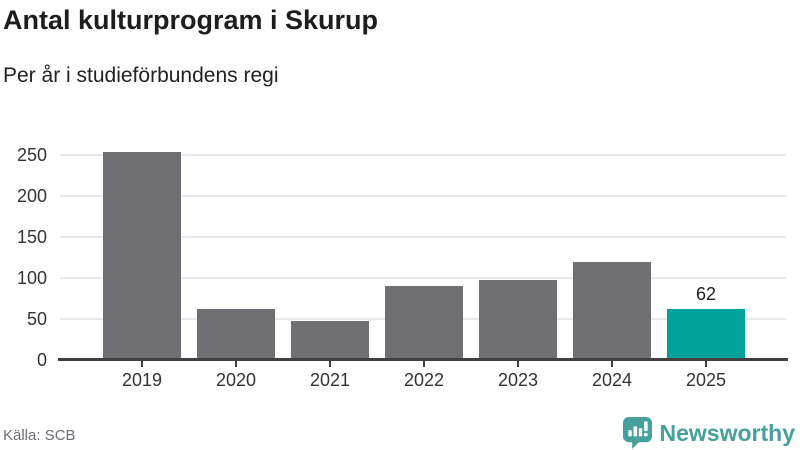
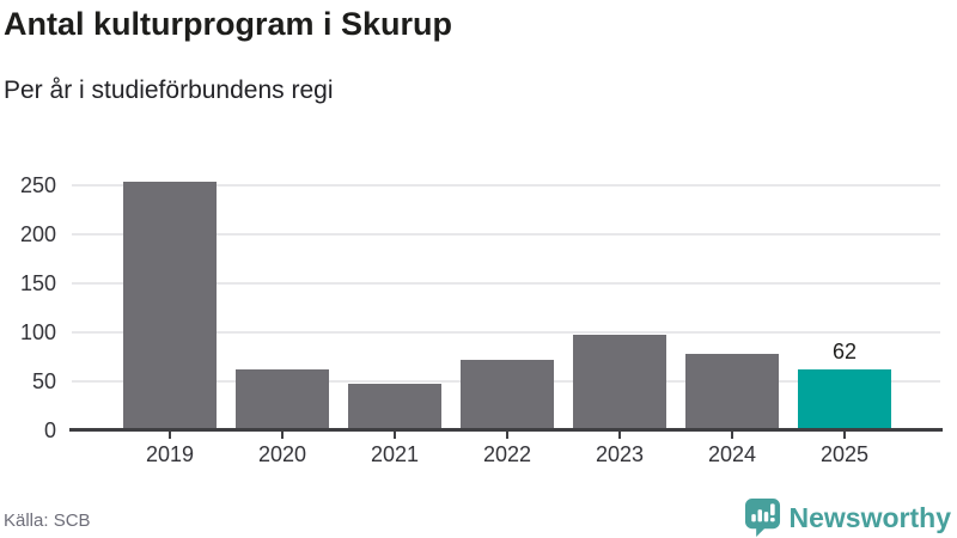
2022: 90 -> 70
2024: 120 -> 80
